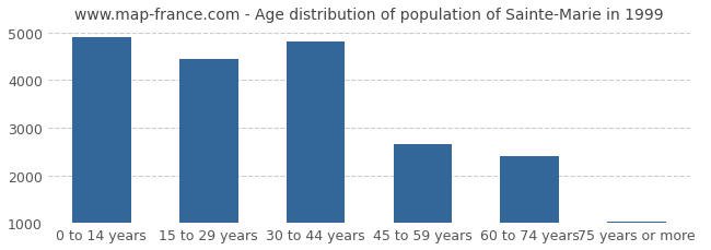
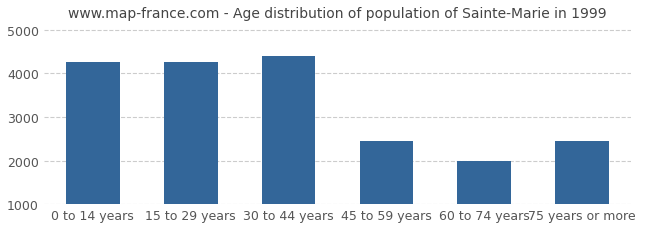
0 to 14 years: 4900 -> 4250
15 to 29 years: 4450 -> 4250
30 to 44 years: 4800 -> 4400
45 to 59 years: 2650 -> 2450
60 to 74 years: 2400 -> 2000
75 years or more: 1020 -> 2450
